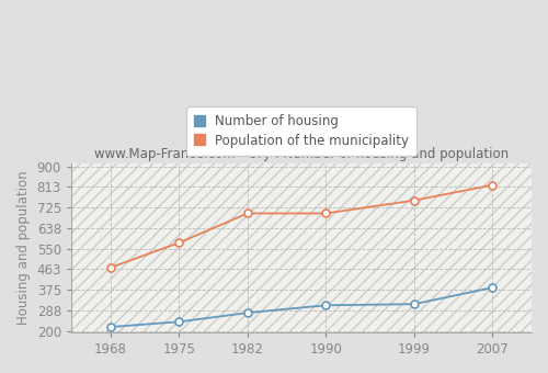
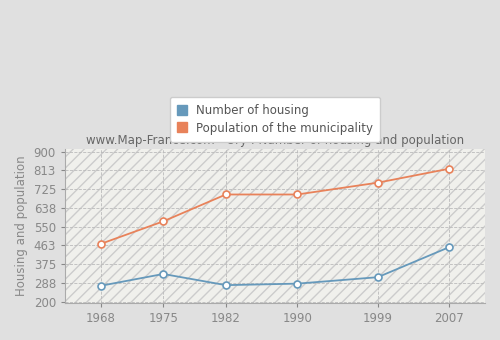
Number of housing/1968: 218 -> 275
Number of housing/1975: 240 -> 330
Number of housing/1990: 310 -> 285
Number of housing/2007: 385 -> 455
